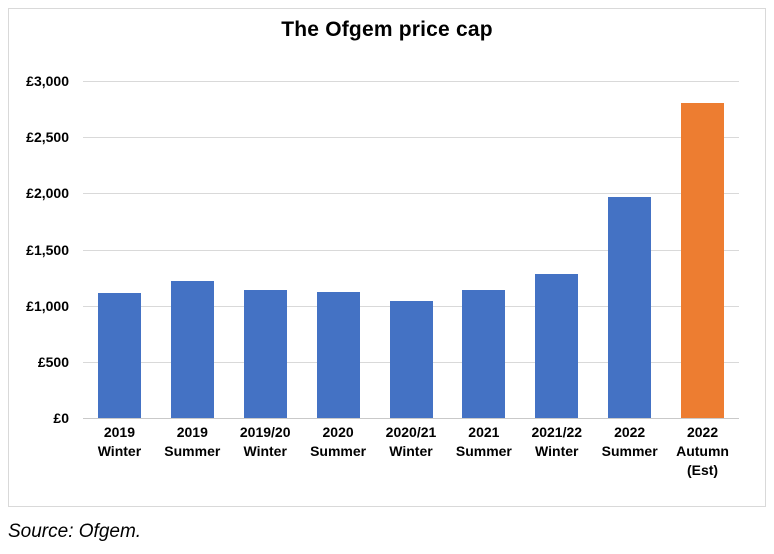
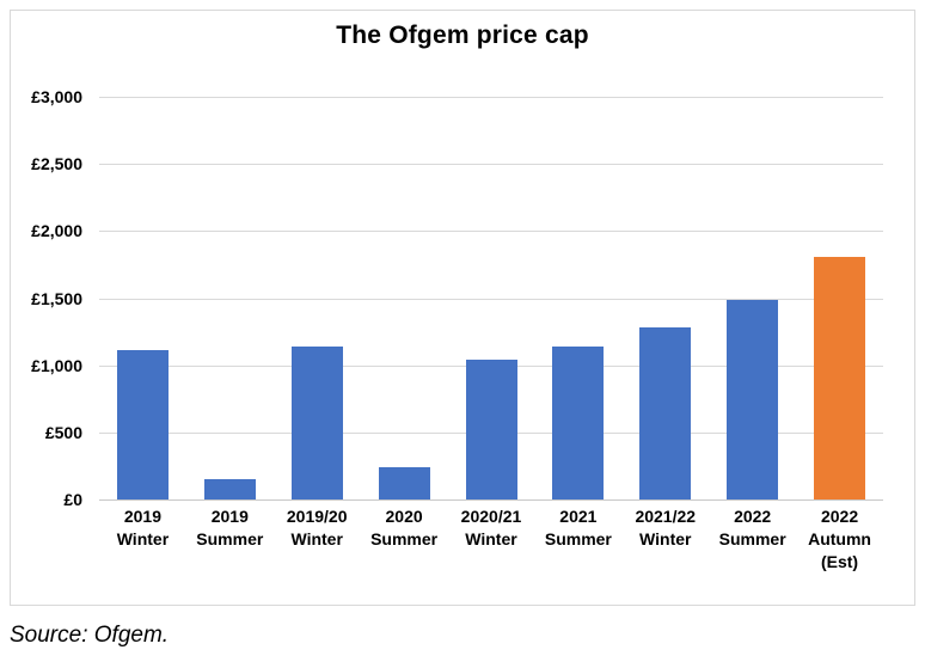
2019 Summer: £1220 -> £150
2020 Summer: £1120 -> £240
2022 Summer: £1970 -> £1490
2022 Autumn (Est): £2800 -> £1810
